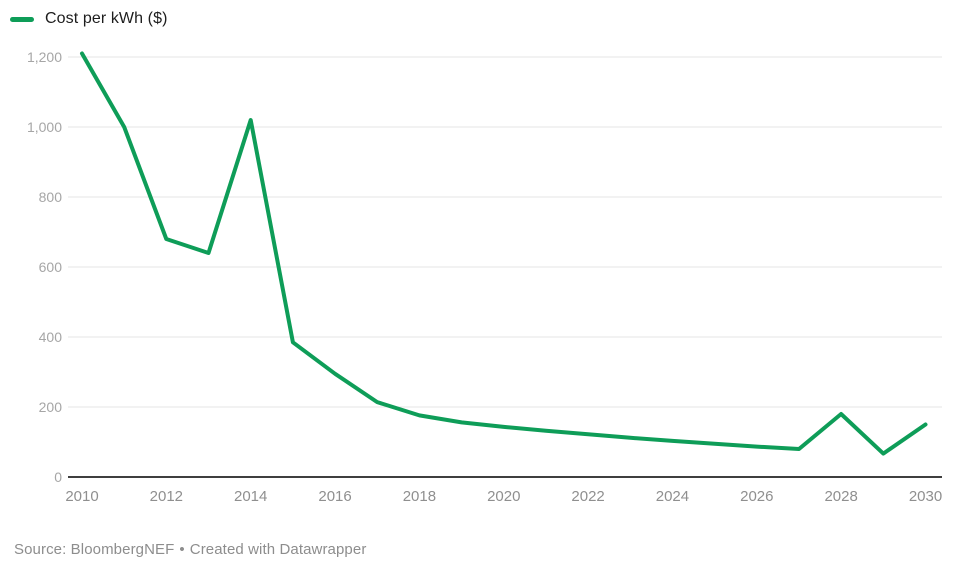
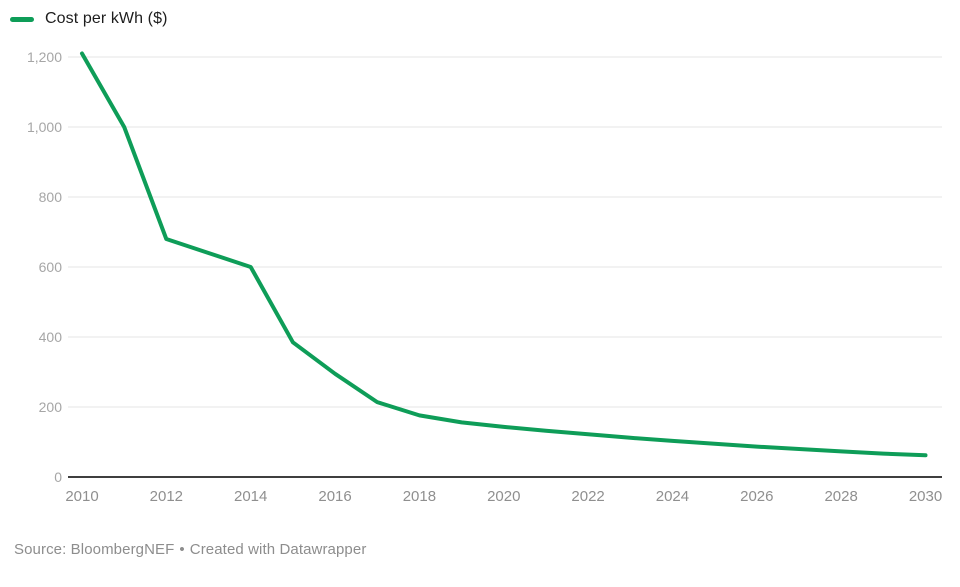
2014: 1020 -> 600
2028: 180 -> 70
2030: 150 -> 60
